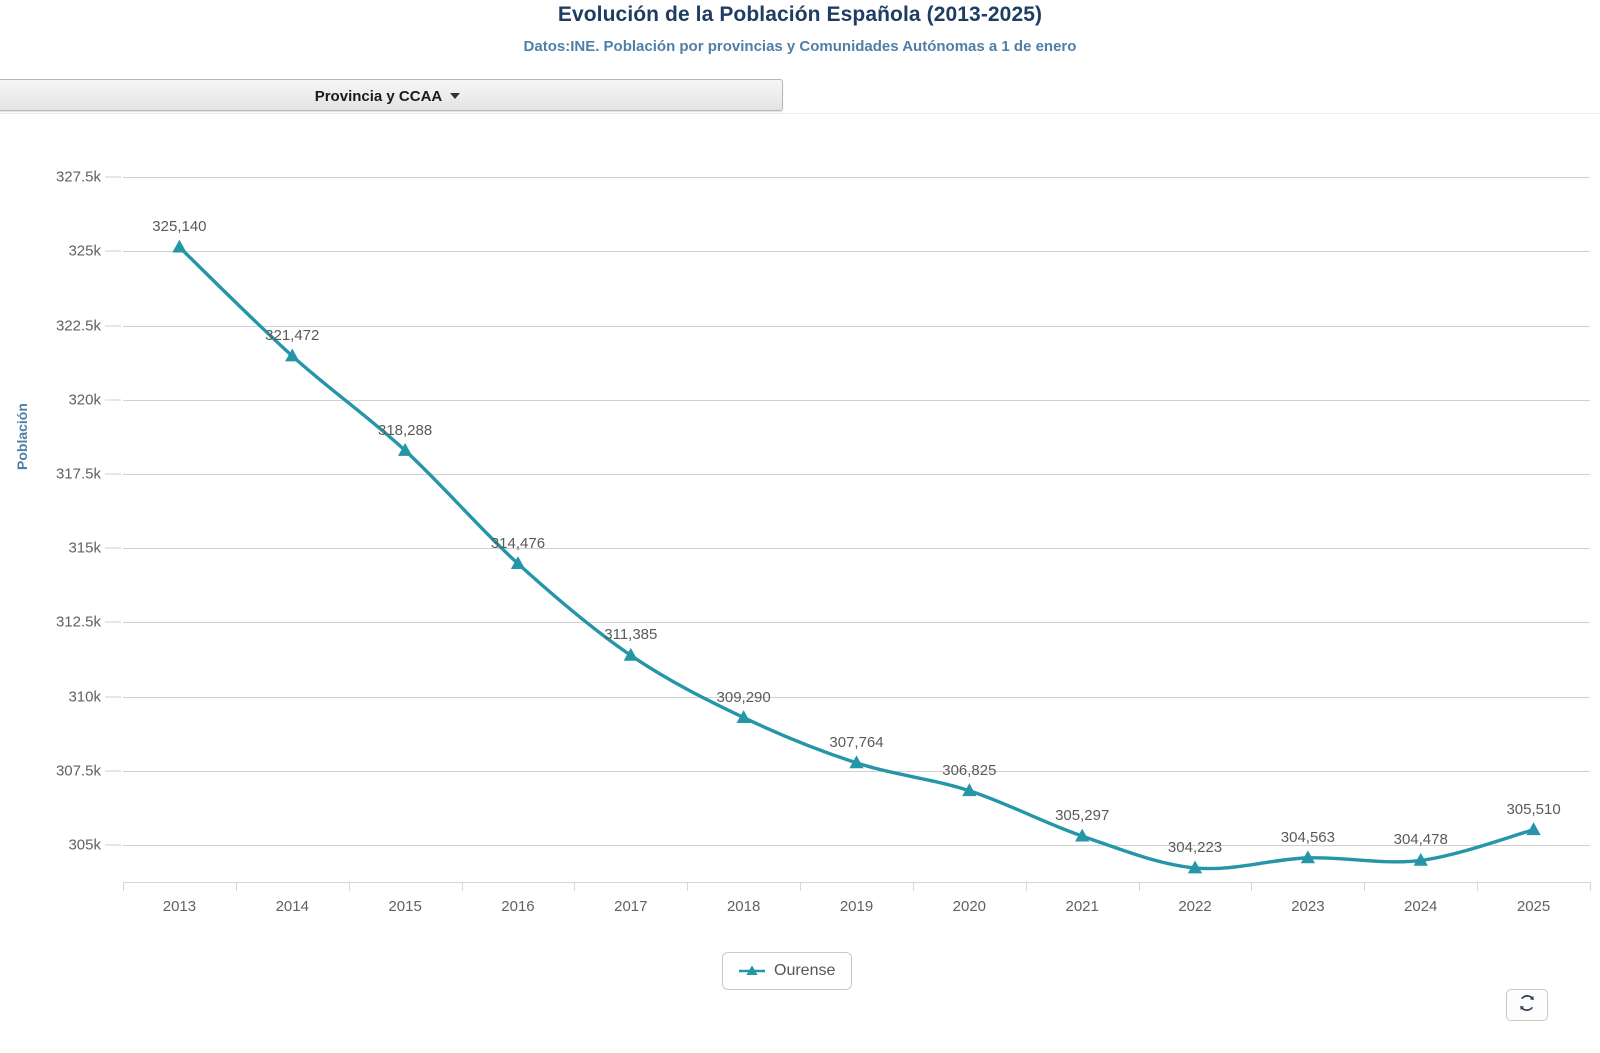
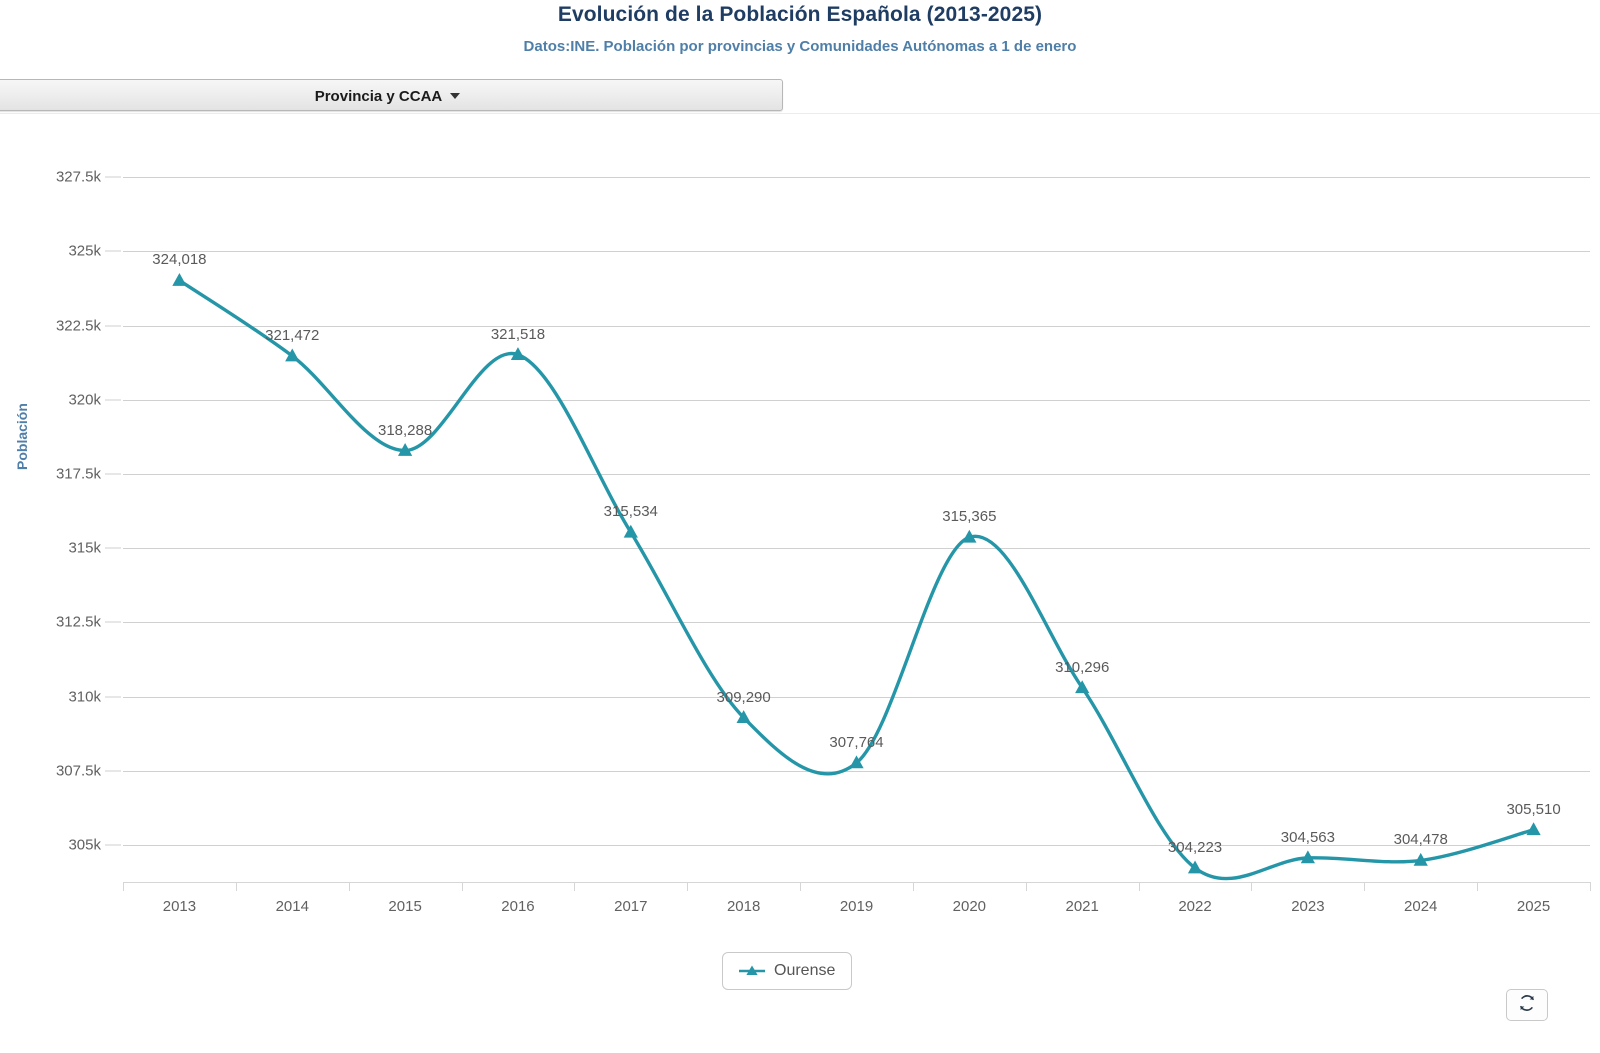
2013: 325,140 -> 324,018
2016: 314,476 -> 321,518
2017: 311,385 -> 315,534
2020: 306,825 -> 315,365
2021: 305,297 -> 310,296
